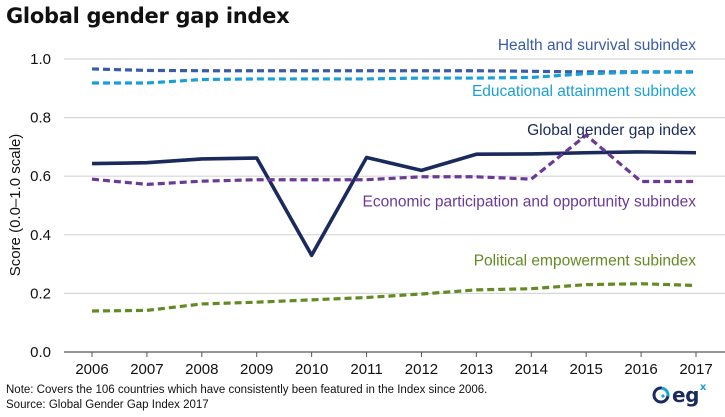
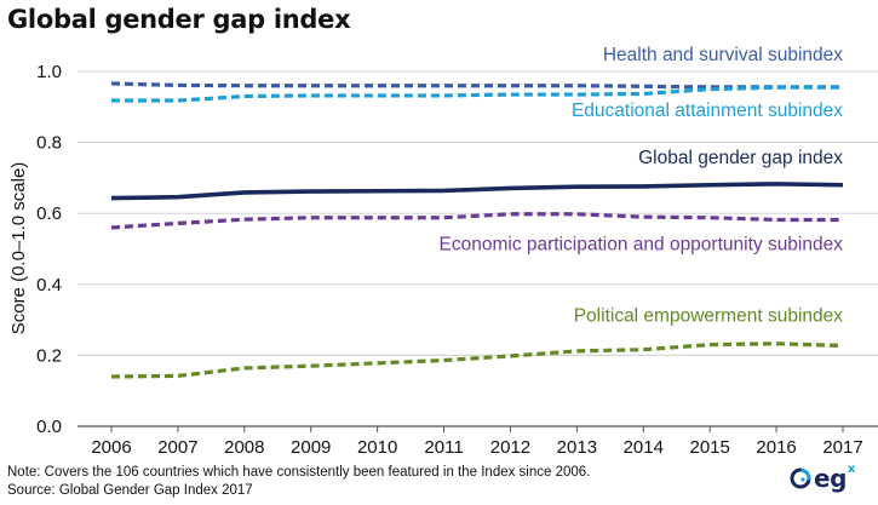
Economic participation and opportunity subindex/2006: 0.59 -> 0.56
Global gender gap index/2010: 0.33 -> 0.66
Global gender gap index/2012: 0.62 -> 0.67
Economic participation and opportunity subindex/2015: 0.74 -> 0.59
